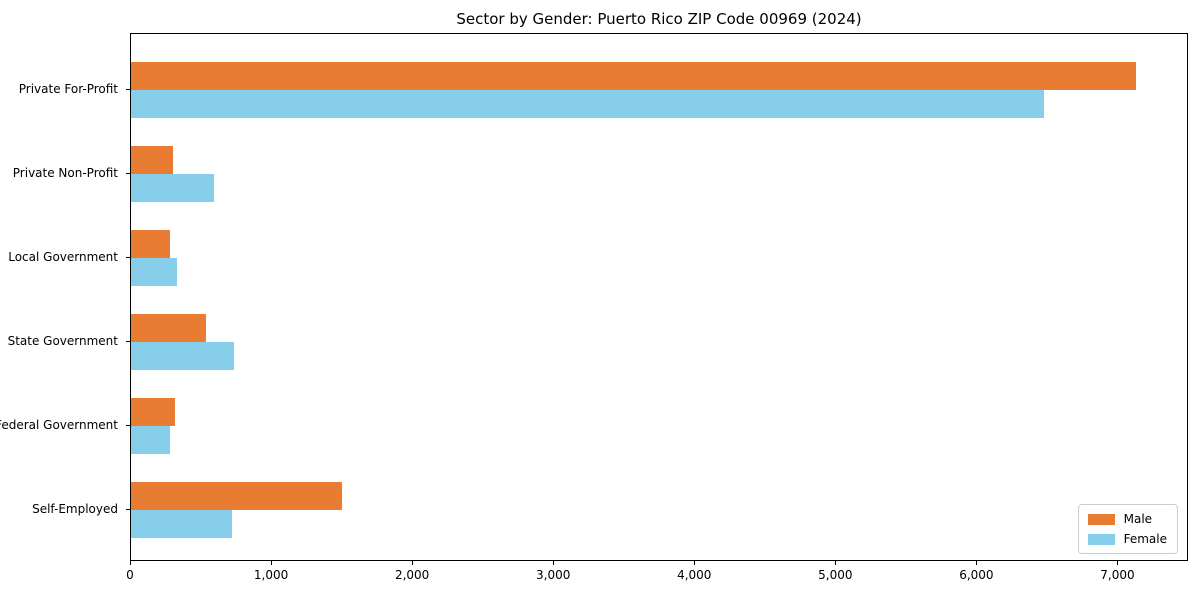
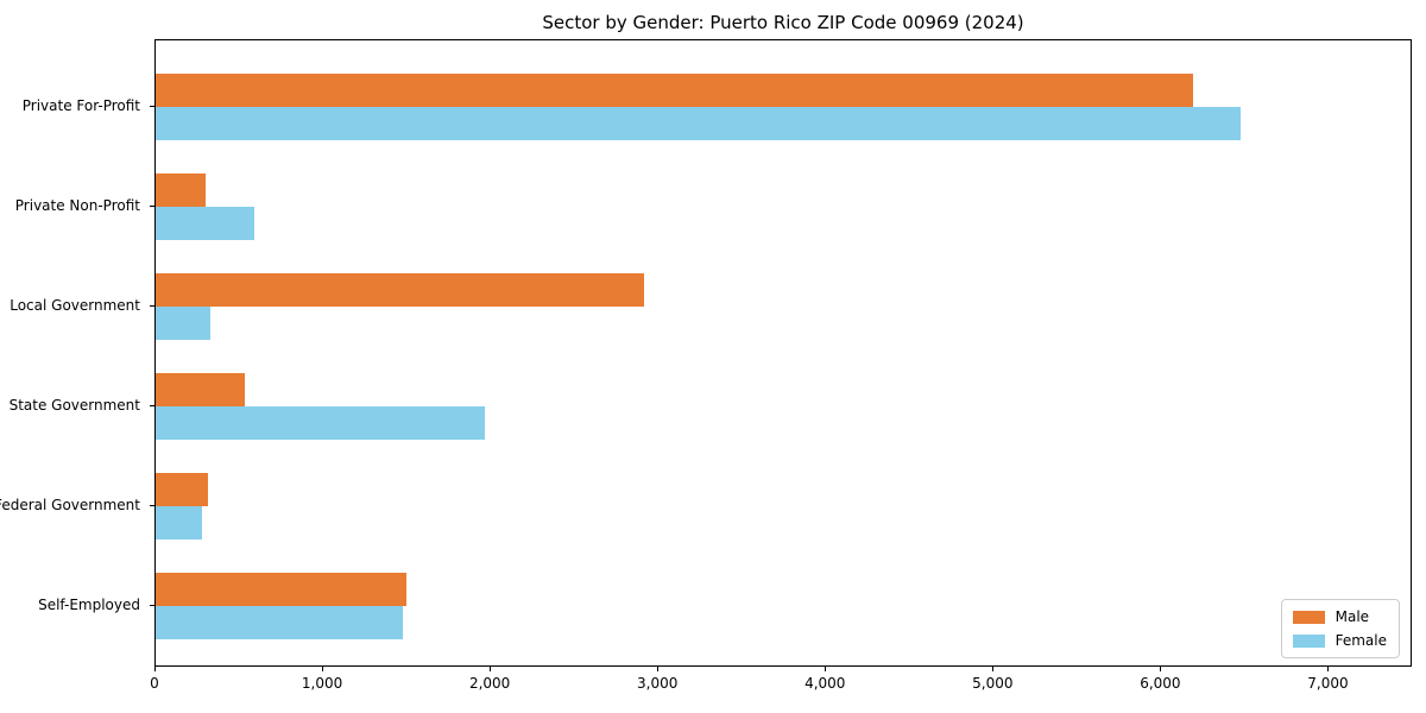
Male/Private For-Profit: 7140 -> 6200
Male/Local Government: 280 -> 2920
Female/State Government: 740 -> 1970
Female/Self-Employed: 720 -> 1480
